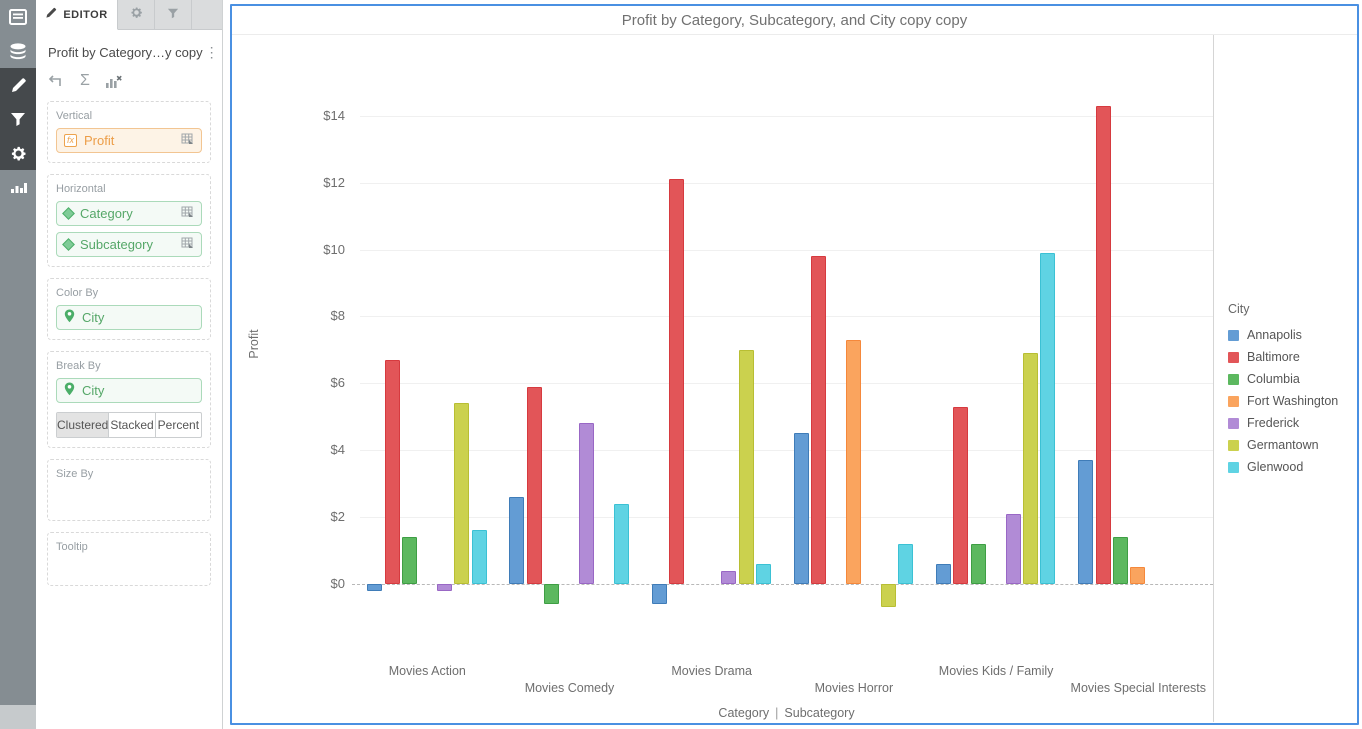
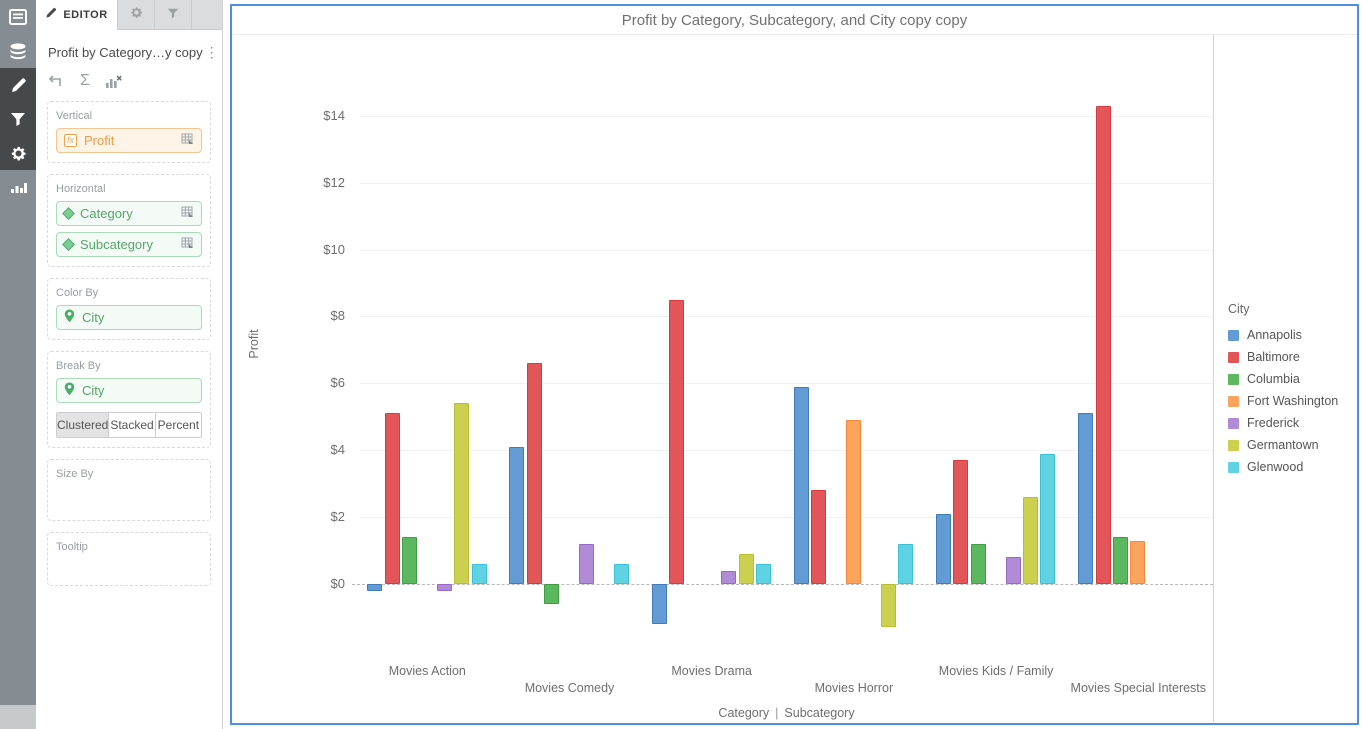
Baltimore/Movies Action: $6.7 -> $5.1
Glenwood/Movies Action: $1.6 -> $0.6
Annapolis/Movies Comedy: $2.6 -> $4.1
Baltimore/Movies Comedy: $5.9 -> $6.6
Frederick/Movies Comedy: $4.8 -> $1.2
Glenwood/Movies Comedy: $2.4 -> $0.6
Annapolis/Movies Drama: -$0.6 -> -$1.2
Baltimore/Movies Drama: $12.1 -> $8.5
Germantown/Movies Drama: $7.0 -> $0.9
Annapolis/Movies Horror: $4.5 -> $5.9
Baltimore/Movies Horror: $9.8 -> $2.8
Fort Washington/Movies Horror: $7.3 -> $4.9
Germantown/Movies Horror: -$0.7 -> -$1.3
Annapolis/Movies Kids / Family: $0.6 -> $2.1
Baltimore/Movies Kids / Family: $5.3 -> $3.7
Frederick/Movies Kids / Family: $2.1 -> $0.8
Germantown/Movies Kids / Family: $6.9 -> $2.6
Glenwood/Movies Kids / Family: $9.9 -> $3.9
Annapolis/Movies Special Interests: $3.7 -> $5.1
Fort Washington/Movies Special Interests: $0.5 -> $1.3
